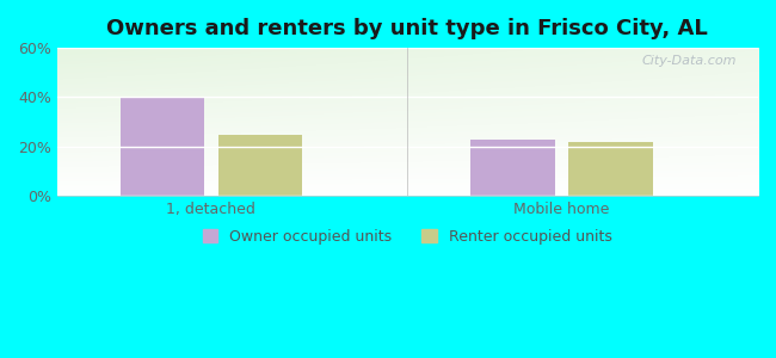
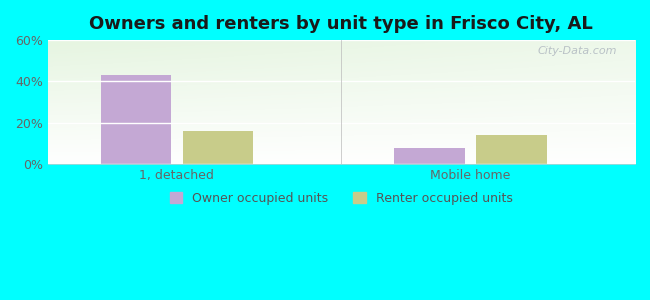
Owner occupied units/1, detached: 40% -> 43%
Renter occupied units/1, detached: 25% -> 16%
Owner occupied units/Mobile home: 23% -> 8%
Renter occupied units/Mobile home: 22% -> 14%
